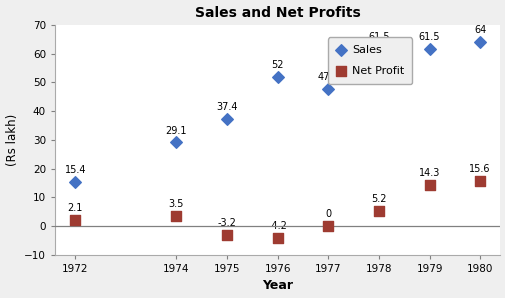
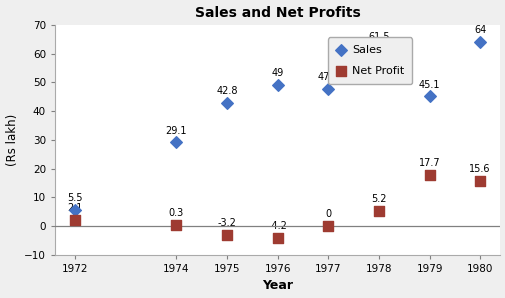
Sales/1972: 15.4 -> 5.5
Net Profit/1974: 3.5 -> 0.3
Sales/1975: 37.4 -> 42.8
Sales/1976: 52 -> 49
Sales/1979: 61.5 -> 45.1
Net Profit/1979: 14.3 -> 17.7
